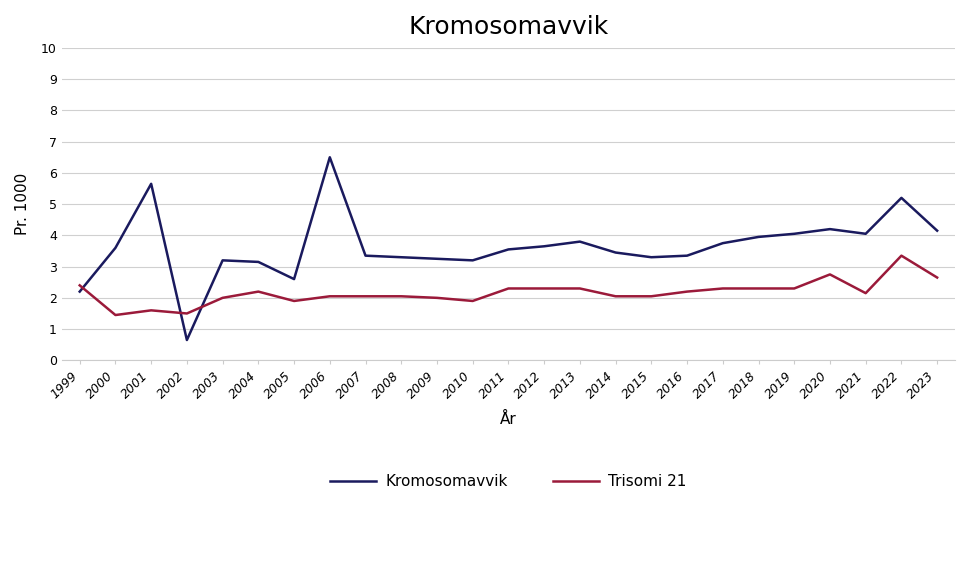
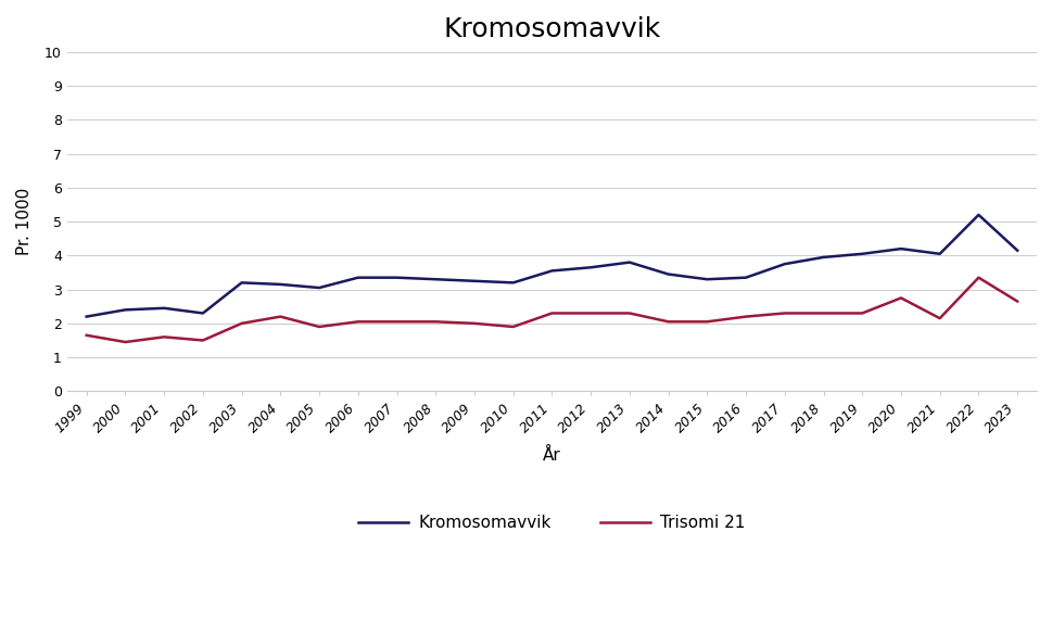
Trisomi 21/1999: 2.40 -> 1.65
Kromosomavvik/2000: 3.60 -> 2.40
Kromosomavvik/2001: 5.65 -> 2.45
Kromosomavvik/2002: 0.65 -> 2.30
Kromosomavvik/2005: 2.60 -> 3.05
Kromosomavvik/2006: 6.50 -> 3.35
